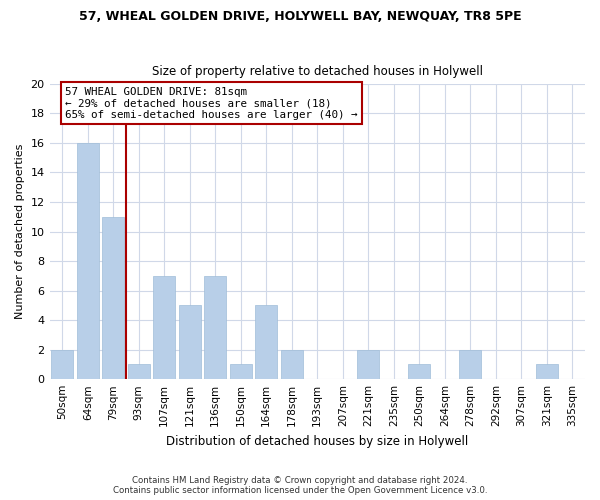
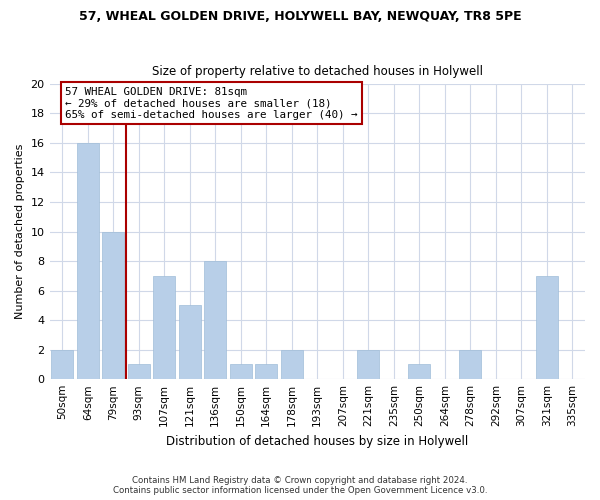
79sqm: 11 -> 10
136sqm: 7 -> 8
164sqm: 5 -> 1
321sqm: 1 -> 7
